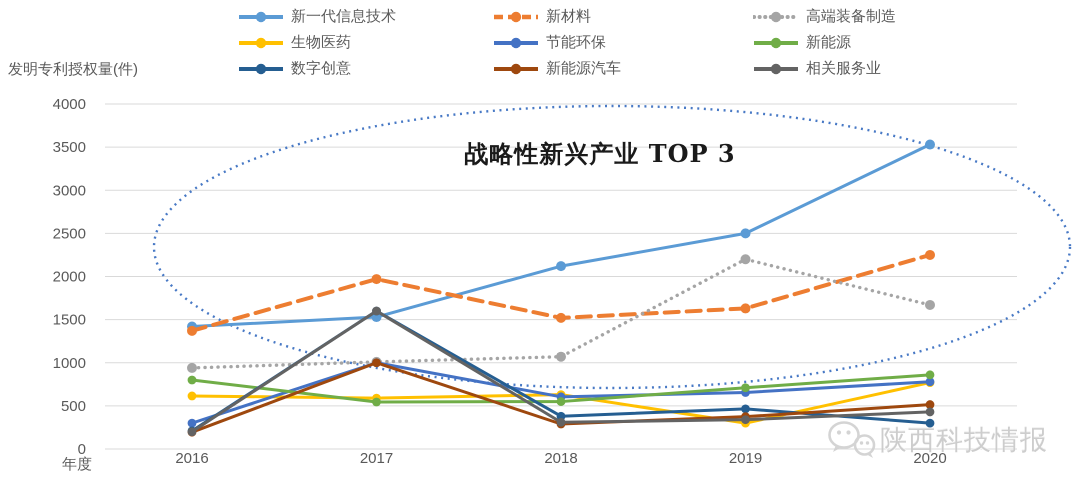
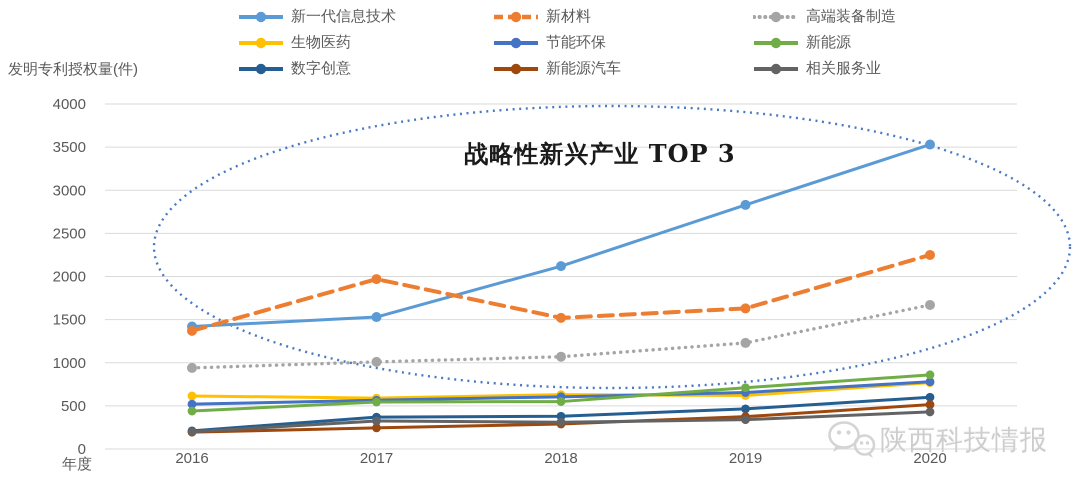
节能环保/2016: 300 -> 500
新能源/2016: 800 -> 400
节能环保/2017: 1000 -> 600
数字创意/2017: 1600 -> 400
新能源汽车/2017: 1000 -> 200
相关服务业/2017: 1600 -> 300
新一代信息技术/2019: 2500 -> 2800
高端装备制造/2019: 2200 -> 1200
生物医药/2019: 300 -> 600
数字创意/2020: 300 -> 600
